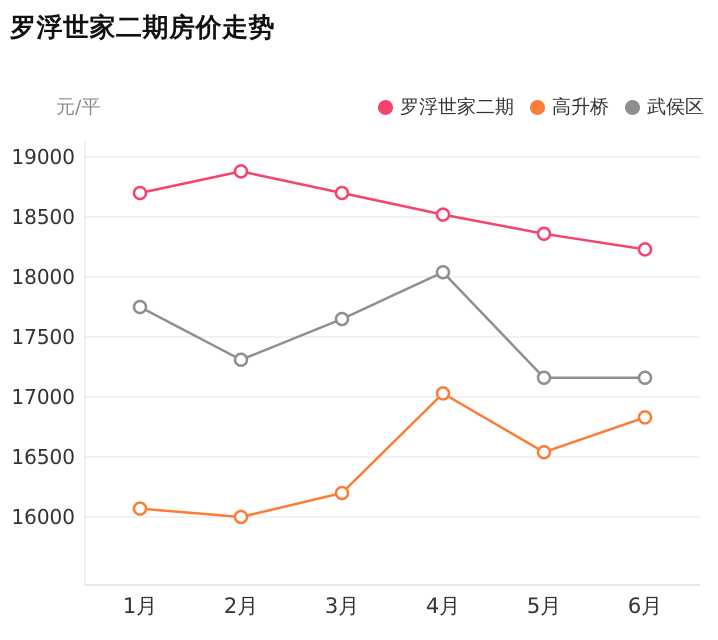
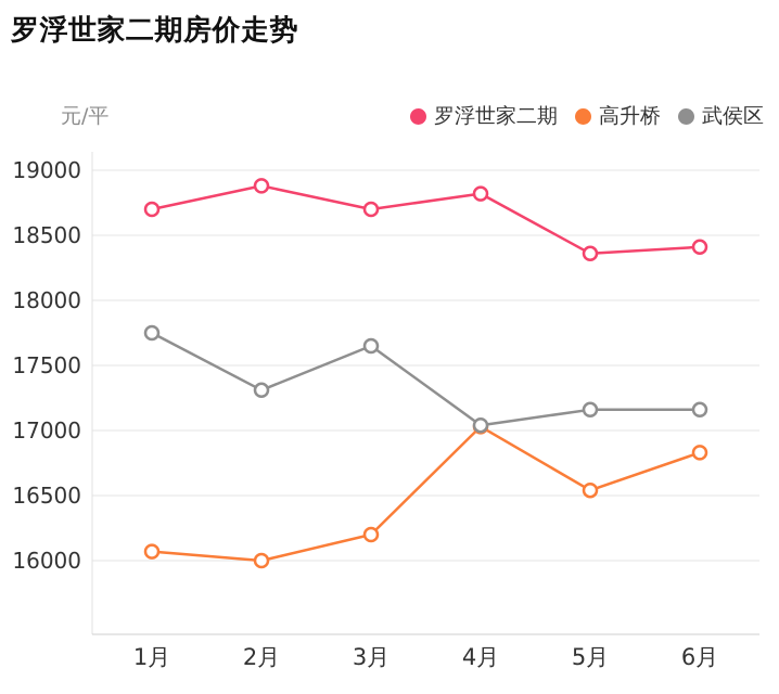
罗浮世家二期/4月: 18520 -> 18820
武侯区/4月: 18040 -> 17040
罗浮世家二期/6月: 18230 -> 18410
